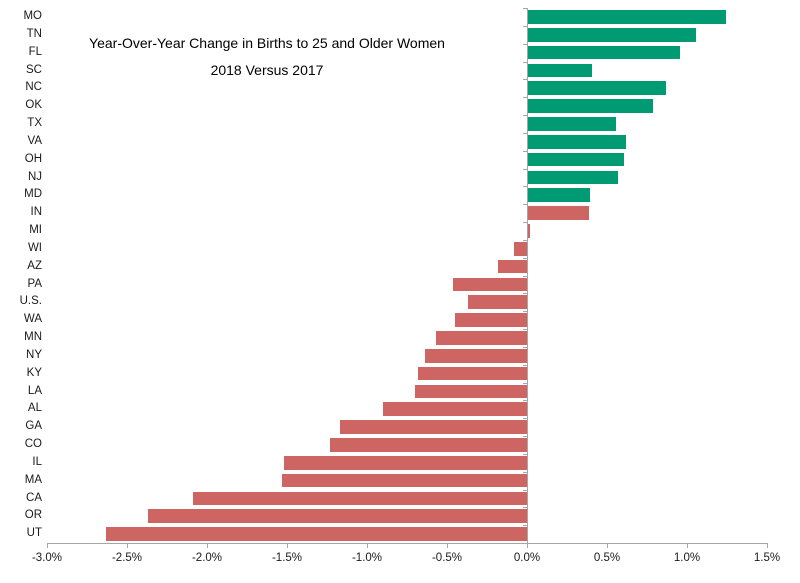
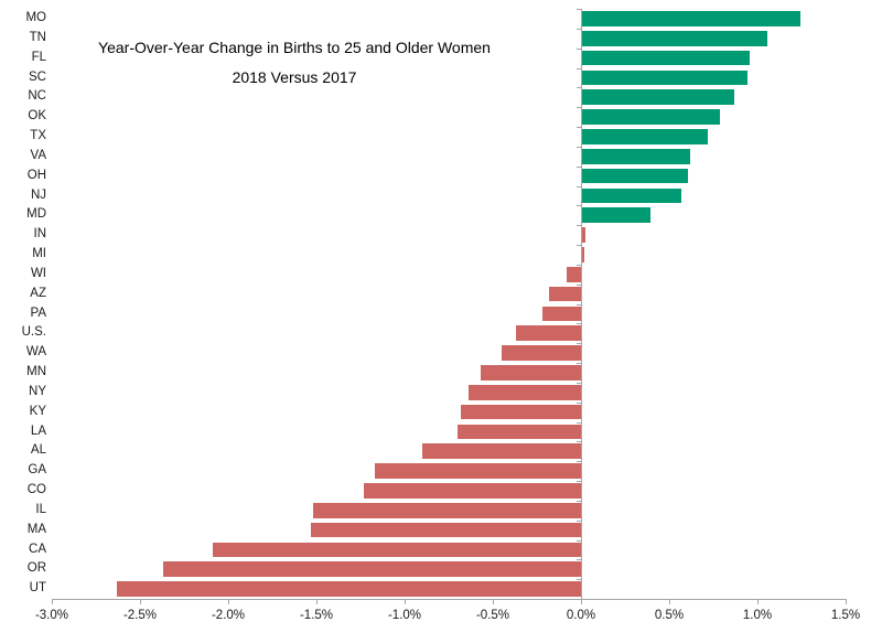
SC: 0.40% -> 0.94%
TX: 0.55% -> 0.71%
IN: 0.38% -> 0.02%
PA: -0.46% -> -0.22%
